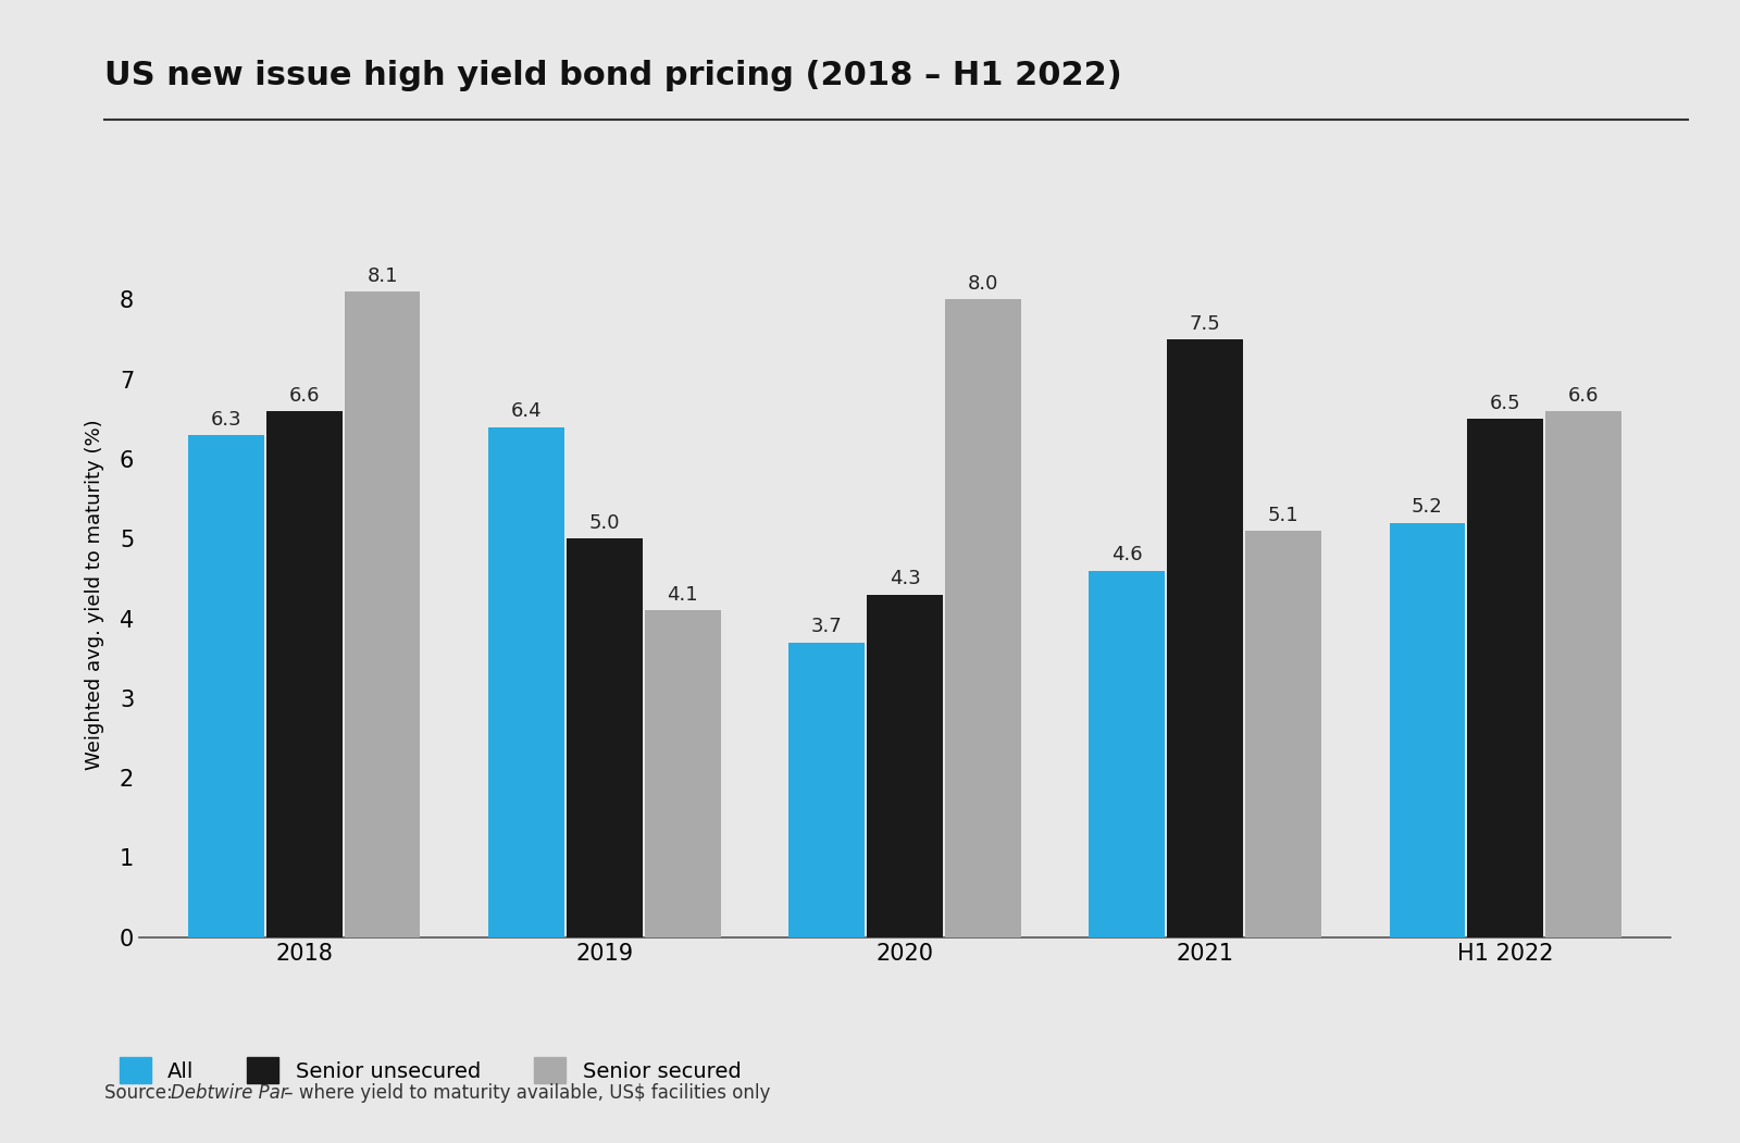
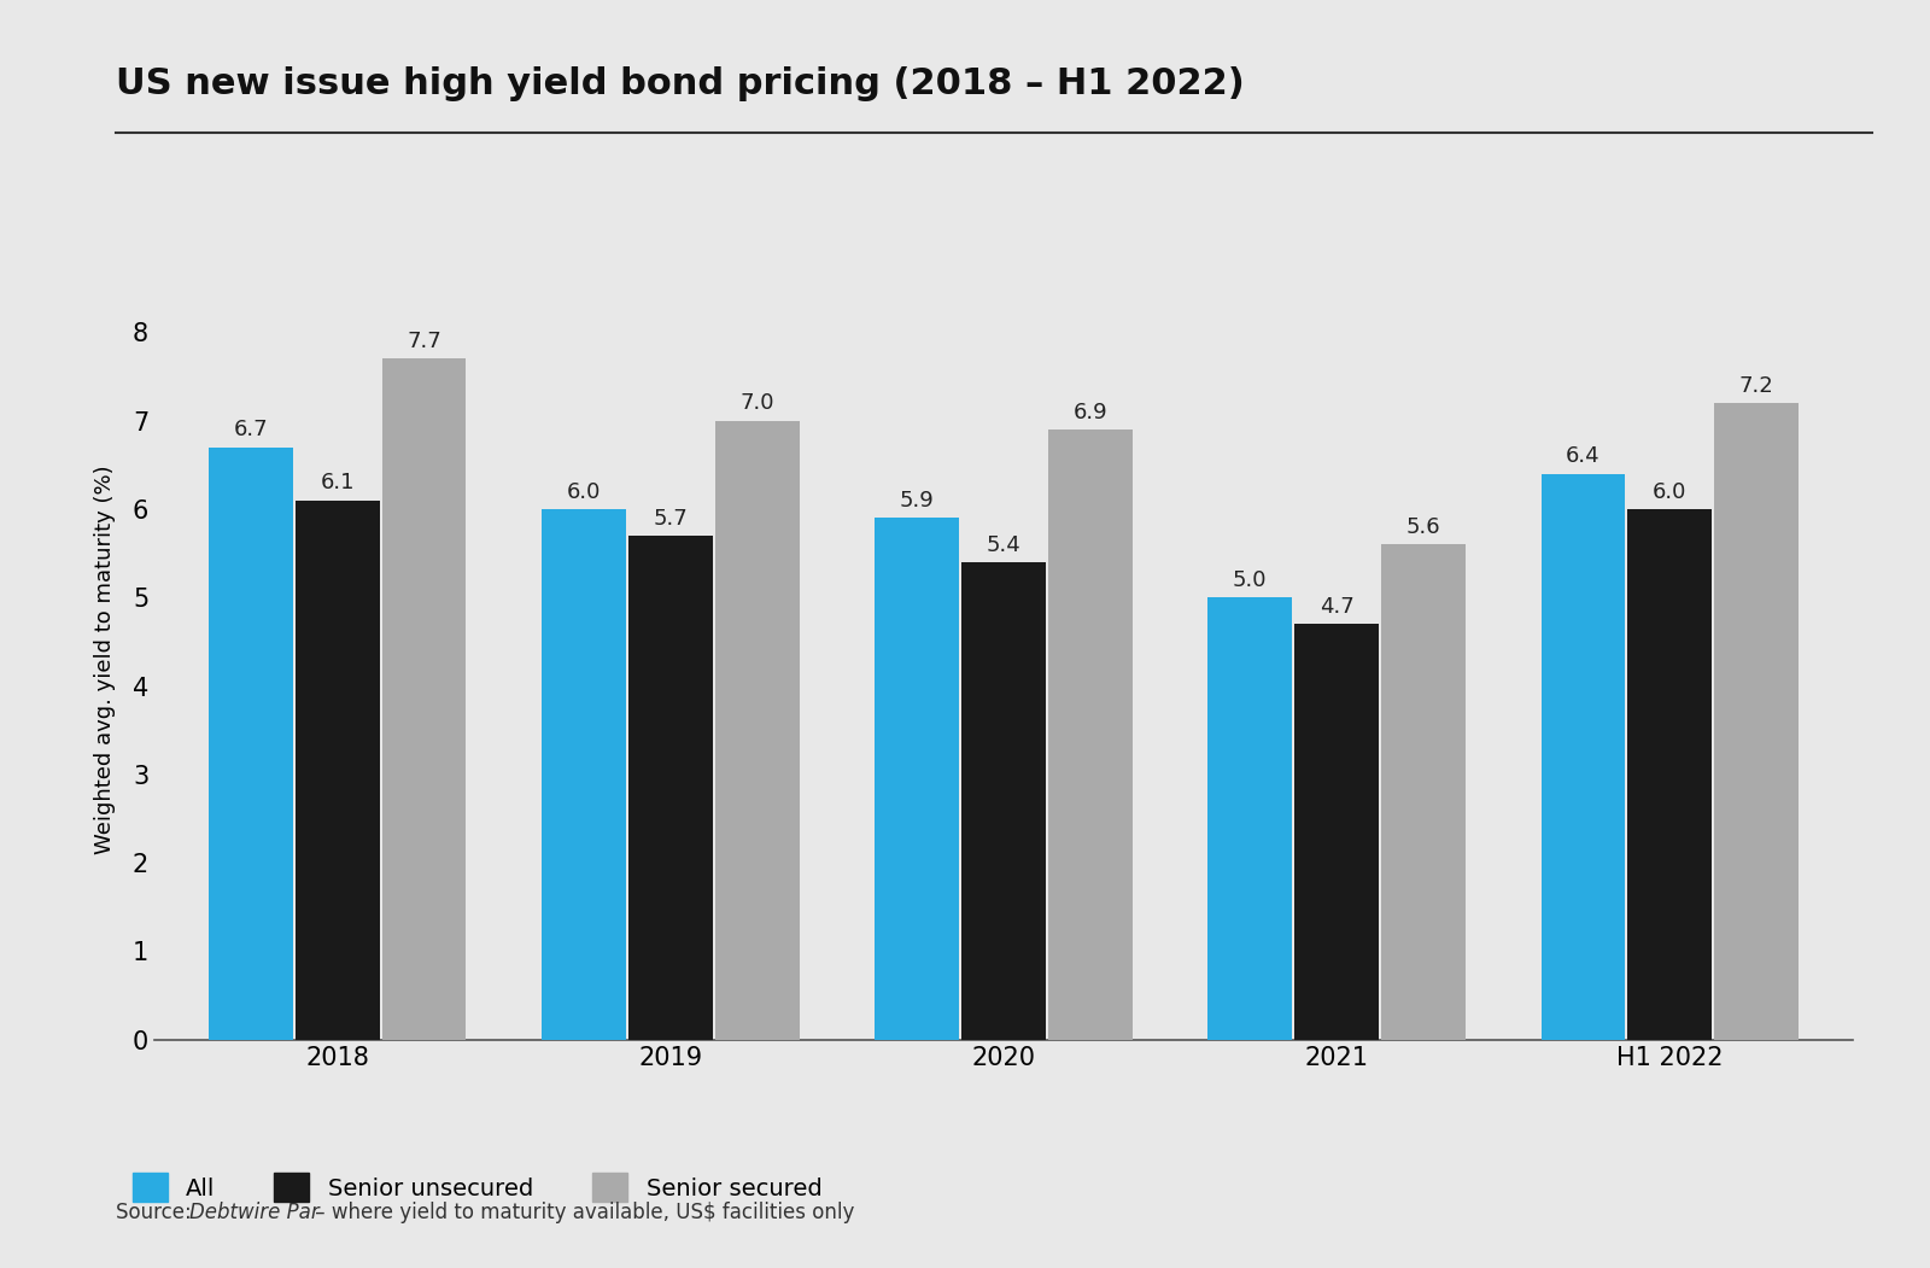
All/2018: 6.3 -> 6.7
Senior unsecured/2018: 6.6 -> 6.1
Senior secured/2018: 8.1 -> 7.7
All/2019: 6.4 -> 6.0
Senior unsecured/2019: 5.0 -> 5.7
Senior secured/2019: 4.1 -> 7.0
All/2020: 3.7 -> 5.9
Senior unsecured/2020: 4.3 -> 5.4
Senior secured/2020: 8.0 -> 6.9
All/2021: 4.6 -> 5.0
Senior unsecured/2021: 7.5 -> 4.7
Senior secured/2021: 5.1 -> 5.6
All/H1 2022: 5.2 -> 6.4
Senior unsecured/H1 2022: 6.5 -> 6.0
Senior secured/H1 2022: 6.6 -> 7.2
